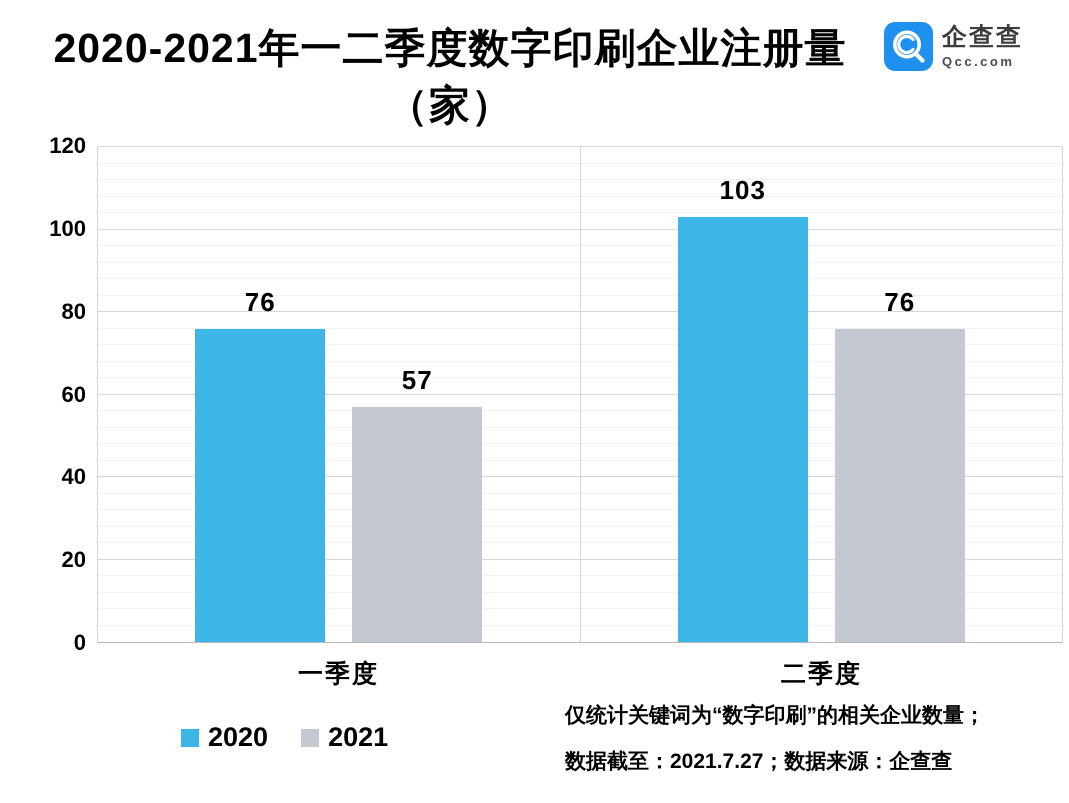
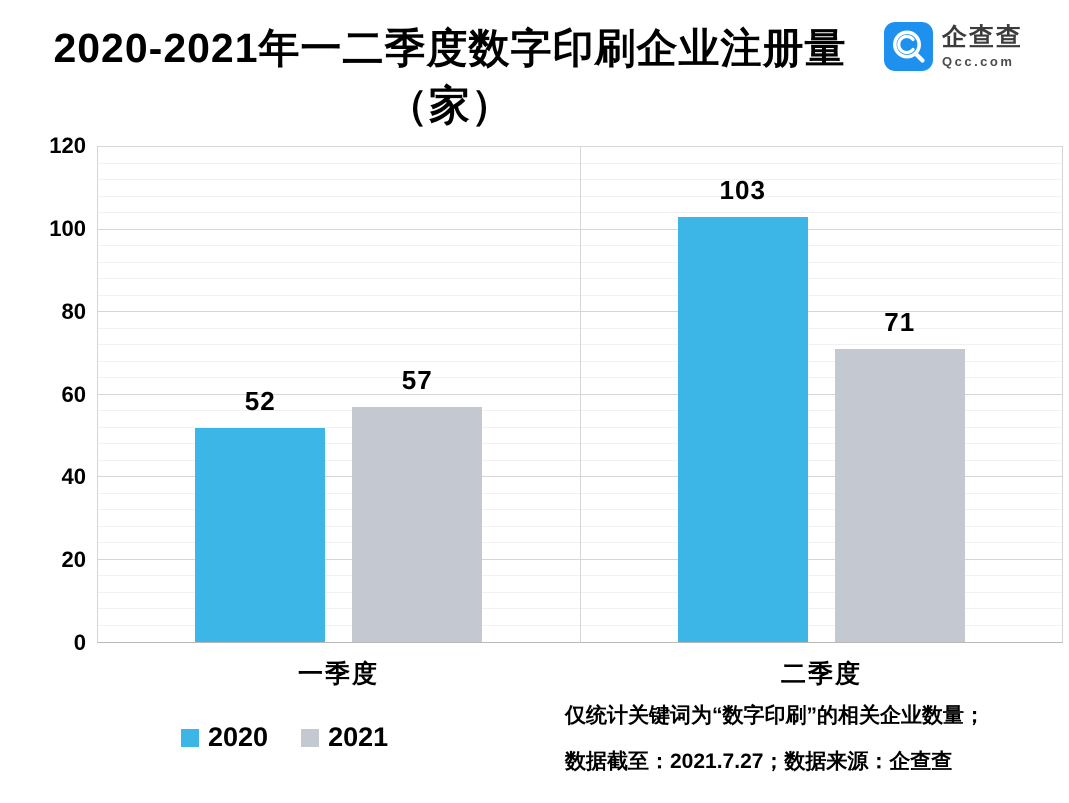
2020/一季度: 76 -> 52
2021/二季度: 76 -> 71
